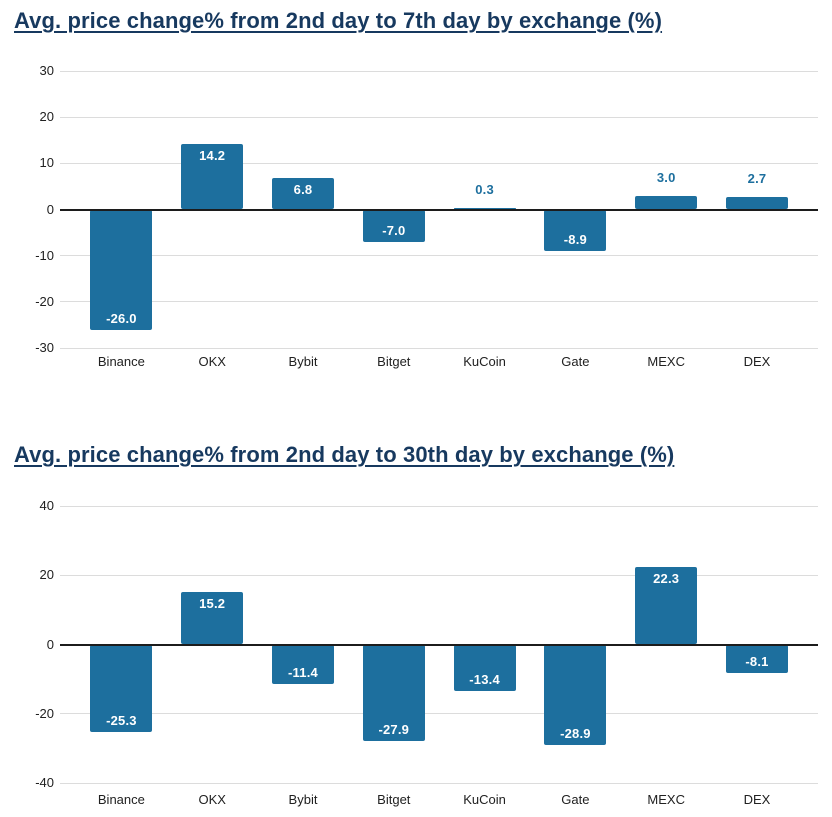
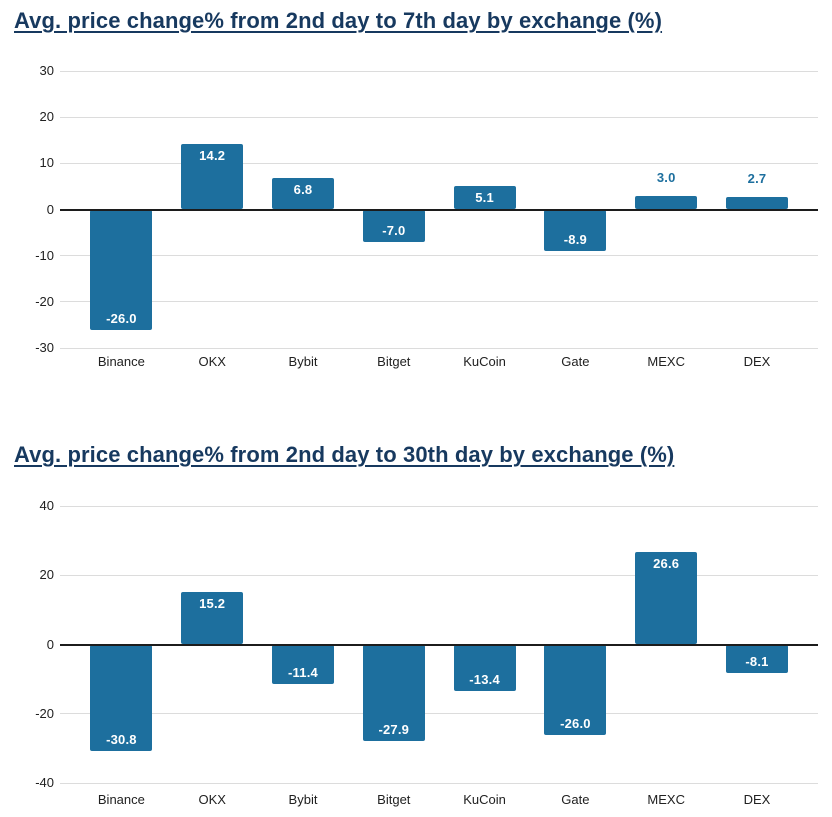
Avg. price change% from 2nd day to 7th day by exchange (%)/KuCoin: 0.3 -> 5.1
Avg. price change% from 2nd day to 30th day by exchange (%)/Binance: -25.3 -> -30.8
Avg. price change% from 2nd day to 30th day by exchange (%)/Gate: -28.9 -> -26.0
Avg. price change% from 2nd day to 30th day by exchange (%)/MEXC: 22.3 -> 26.6
